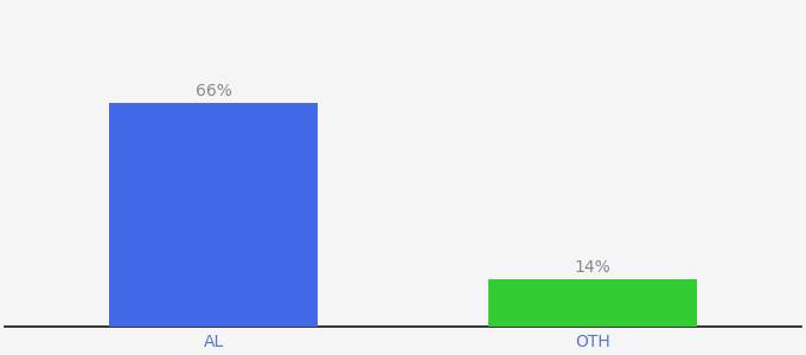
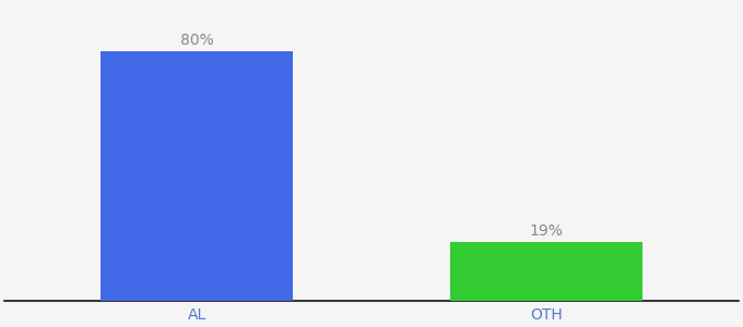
AL: 66% -> 80%
OTH: 14% -> 19%
